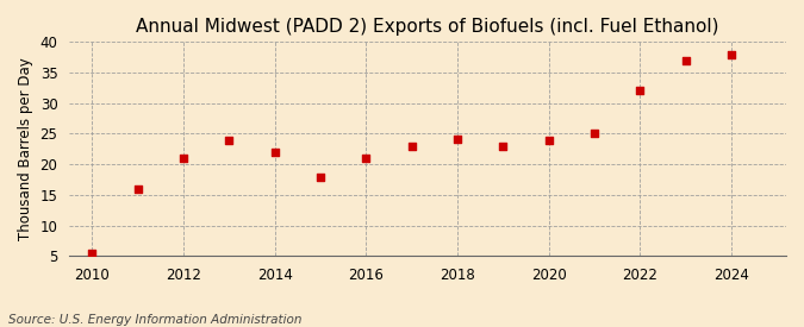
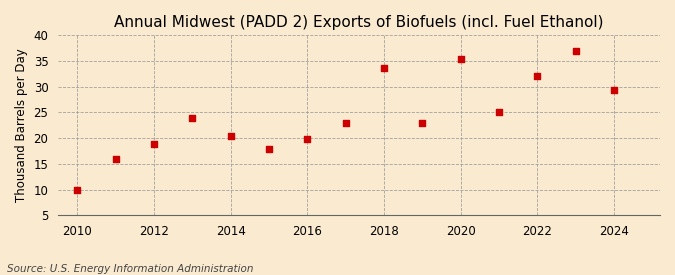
2010: 5.5 -> 10.0
2012: 21.0 -> 18.8
2014: 22.0 -> 20.4
2016: 21.0 -> 19.8
2018: 24.2 -> 33.6
2020: 24.0 -> 35.4
2024: 38.0 -> 29.4
